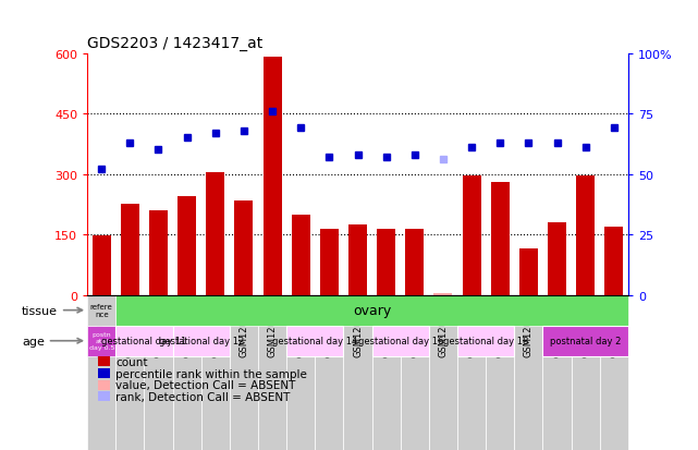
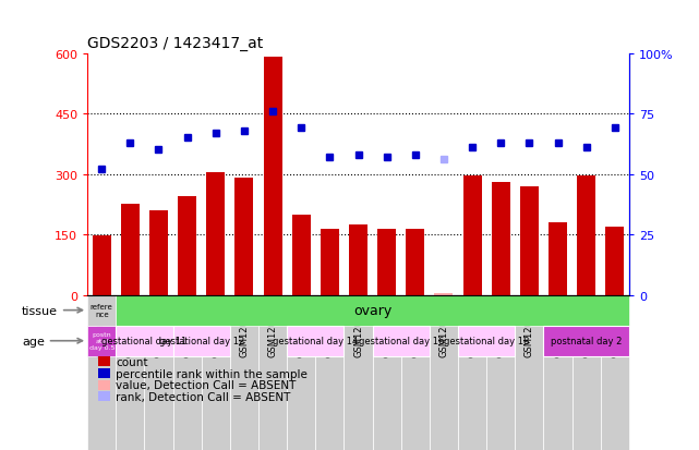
GSM120852: 235 -> 290
GSM120844: 115 -> 270
